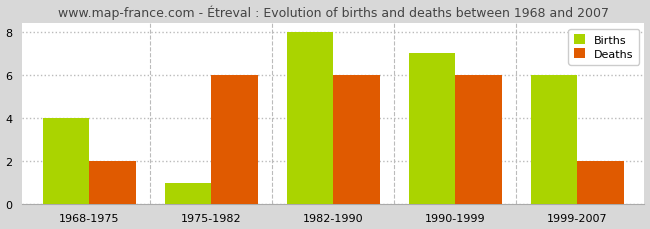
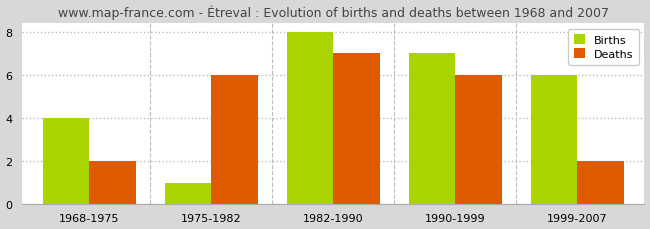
Deaths/1982-1990: 6 -> 7
